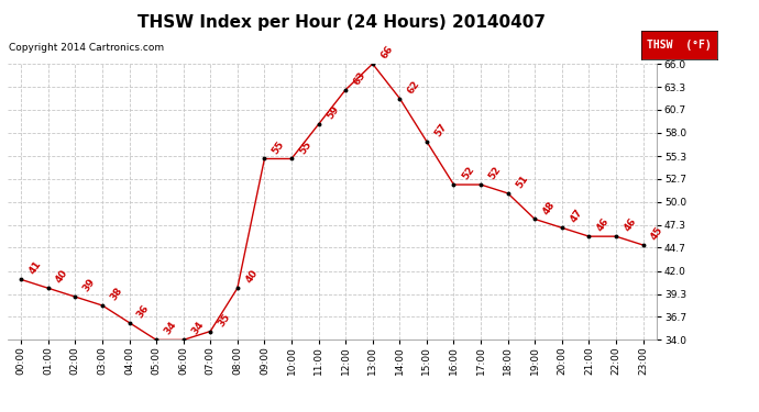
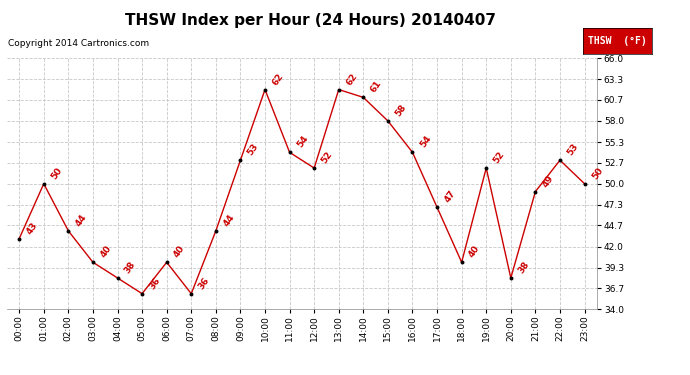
00:00: 41 -> 43
01:00: 40 -> 50
02:00: 39 -> 44
03:00: 38 -> 40
04:00: 36 -> 38
05:00: 34 -> 36
06:00: 34 -> 40
07:00: 35 -> 36
08:00: 40 -> 44
09:00: 55 -> 53
10:00: 55 -> 62
11:00: 59 -> 54
12:00: 63 -> 52
13:00: 66 -> 62
14:00: 62 -> 61
15:00: 57 -> 58
16:00: 52 -> 54
17:00: 52 -> 47
18:00: 51 -> 40
19:00: 48 -> 52
20:00: 47 -> 38
21:00: 46 -> 49
22:00: 46 -> 53
23:00: 45 -> 50
